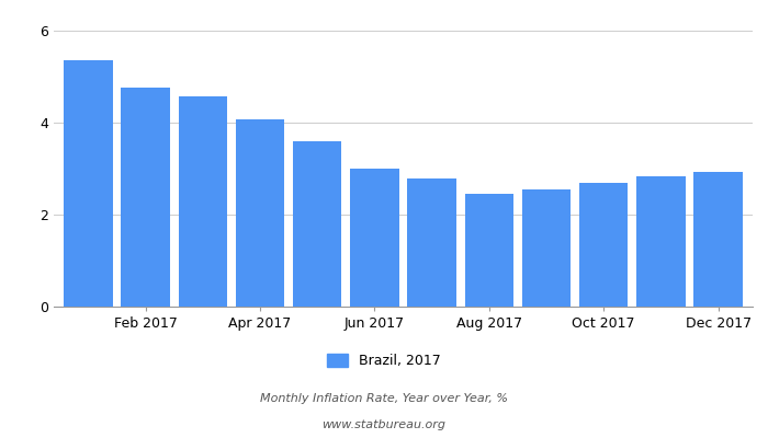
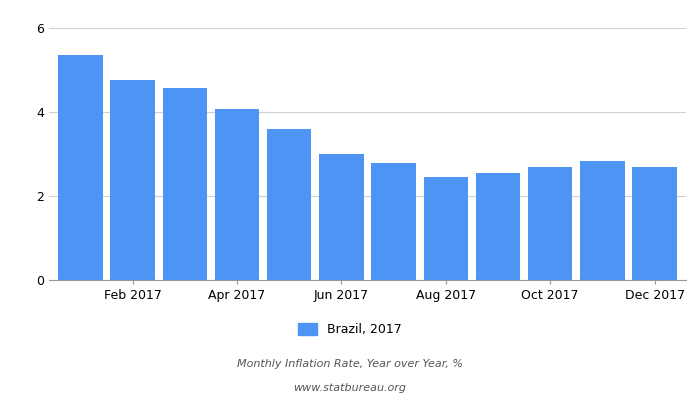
Dec 2017: 2.94 -> 2.70
